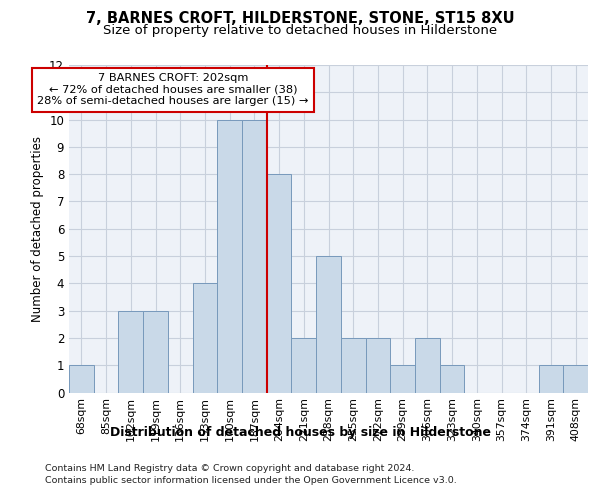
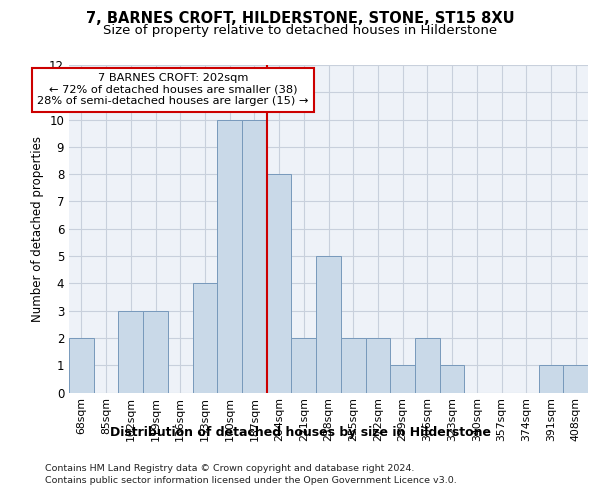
68sqm: 1 -> 2
